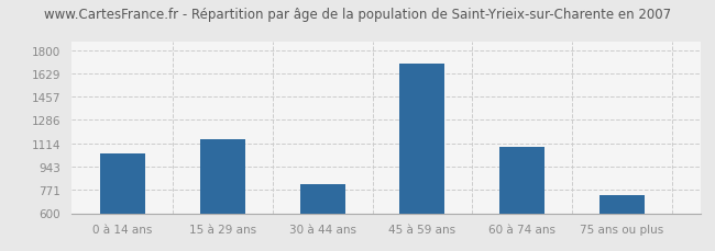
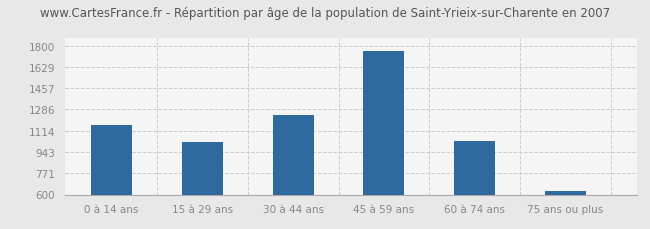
0 à 14 ans: 1040 -> 1160
15 à 29 ans: 1140 -> 1020
30 à 44 ans: 810 -> 1240
45 à 59 ans: 1700 -> 1760
60 à 74 ans: 1090 -> 1030
75 ans ou plus: 730 -> 630
